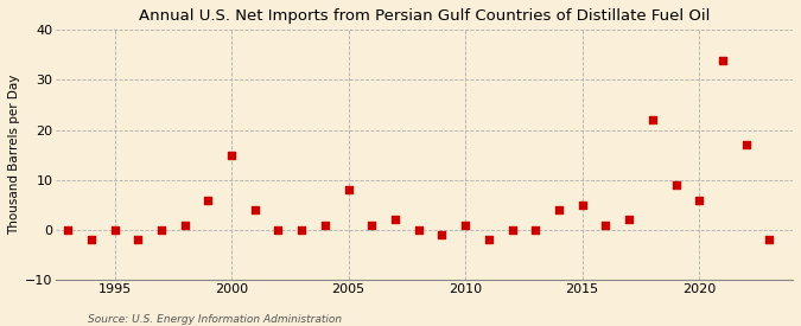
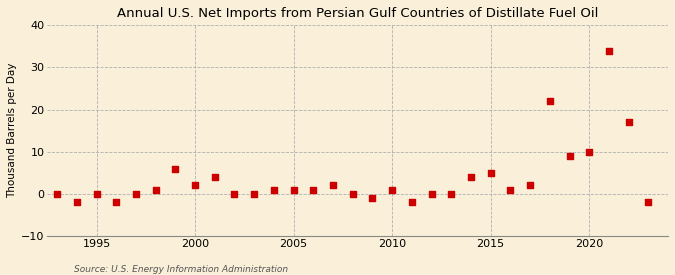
2000: 15 -> 2
2005: 8 -> 1
2020: 6 -> 10
